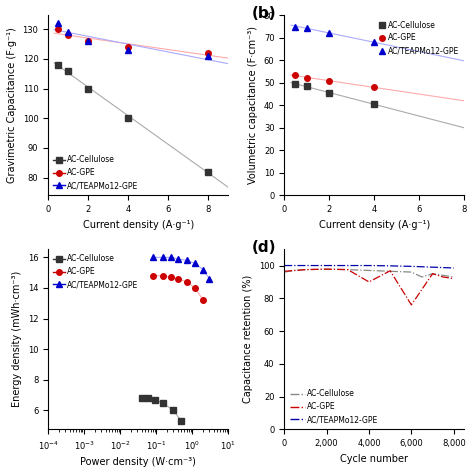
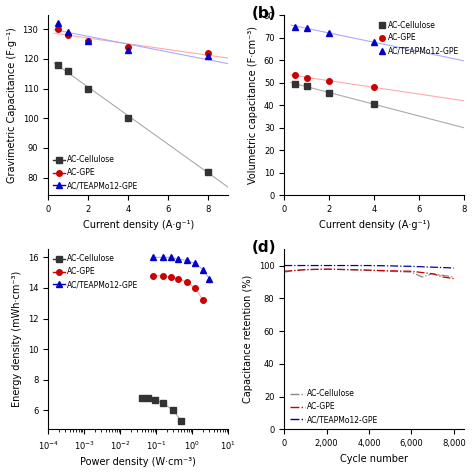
AC-GPE/4,000: 90 -> 97
AC-GPE/6,000: 76 -> 96
